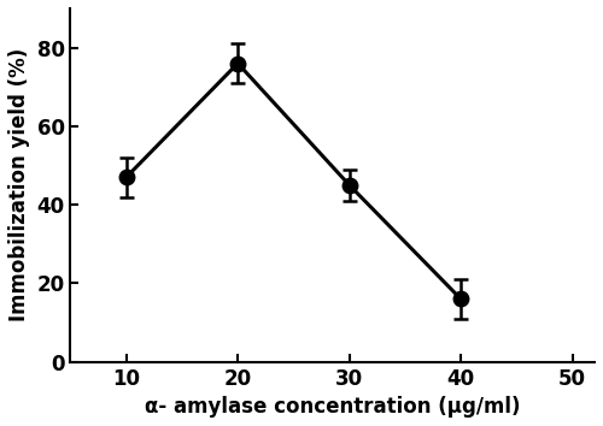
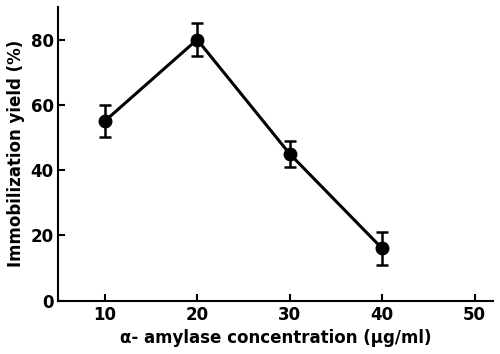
10: 47 -> 55
20: 76 -> 80
